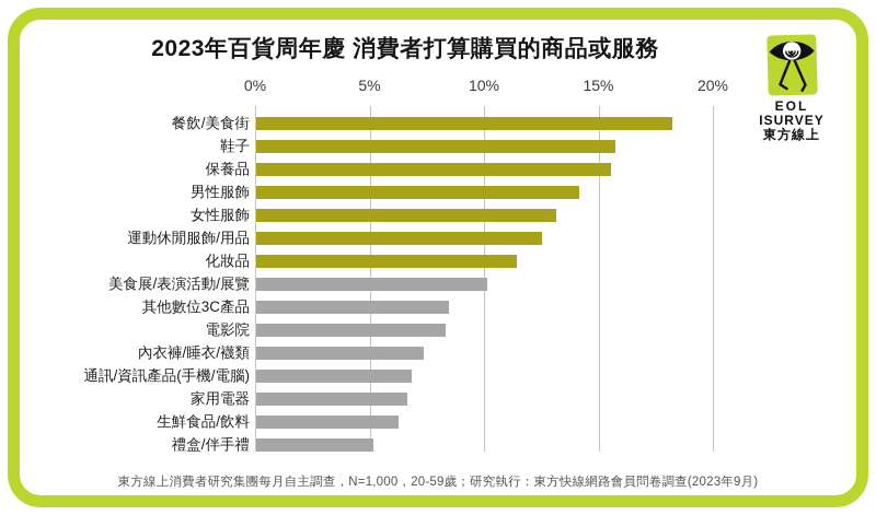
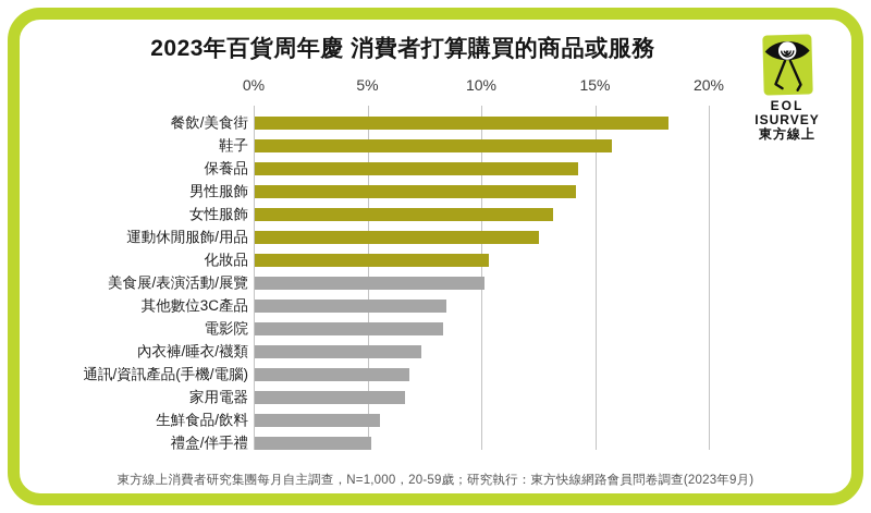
保養品: 15.5% -> 14.2%
化妝品: 11.4% -> 10.3%
生鮮食品/飲料: 6.2% -> 5.5%
